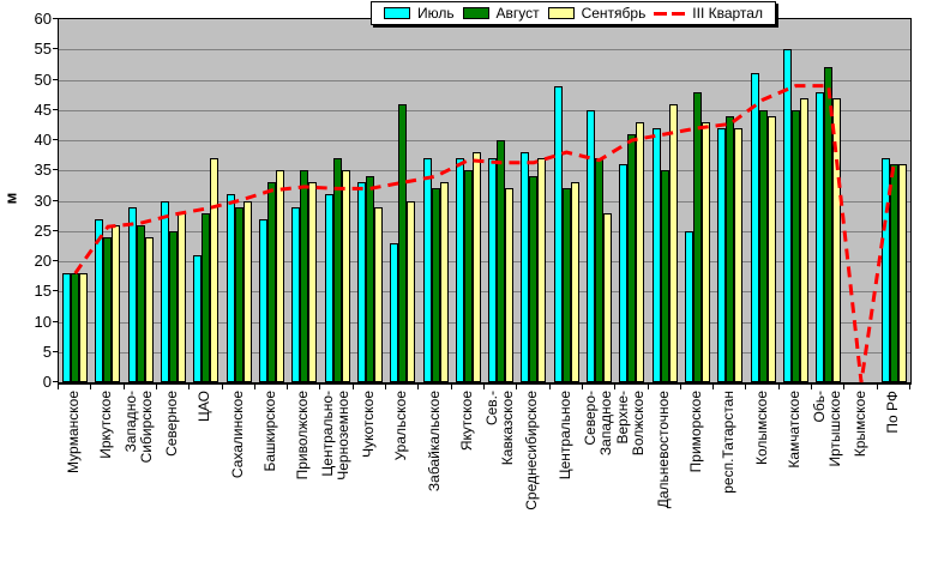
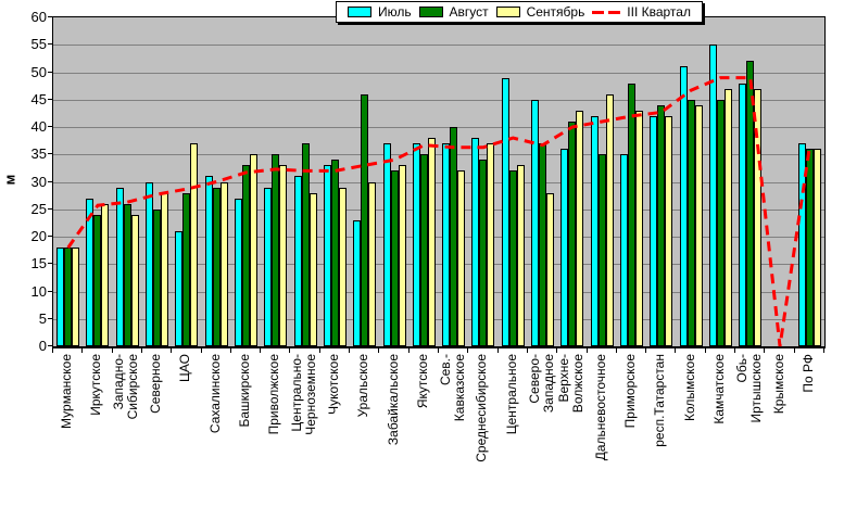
Сентябрь/Центрально- Черноземное: 35 -> 28
Июль/Приморское: 25 -> 35
